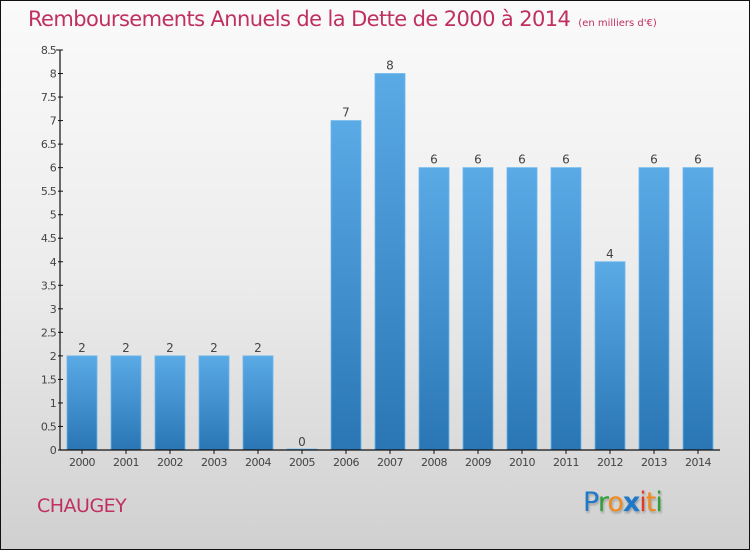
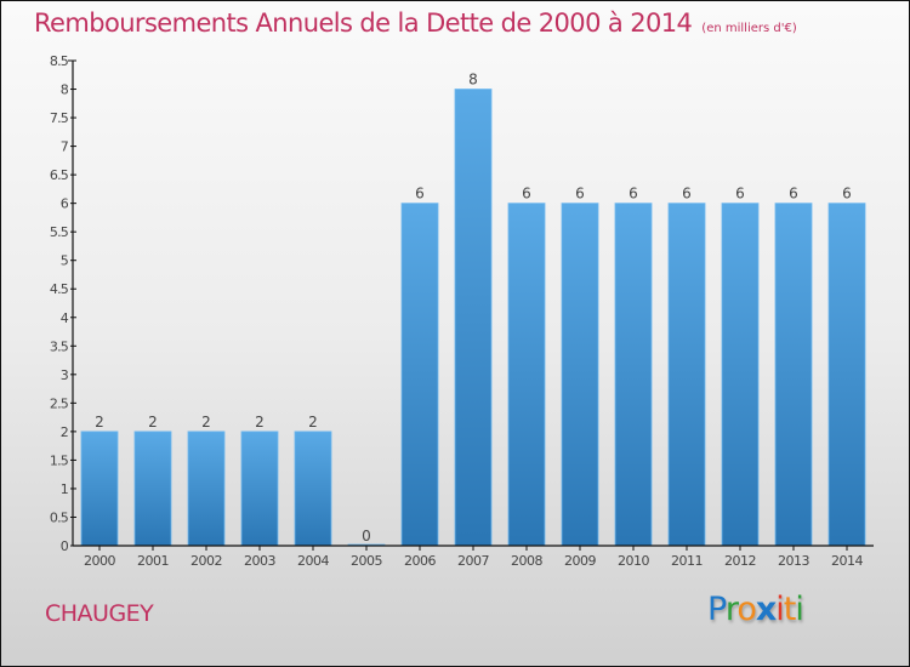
2006: 7 -> 6
2012: 4 -> 6
